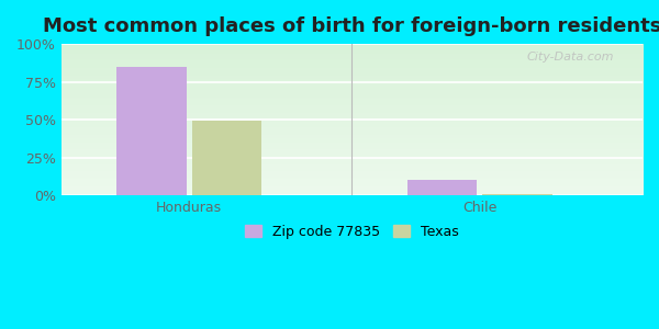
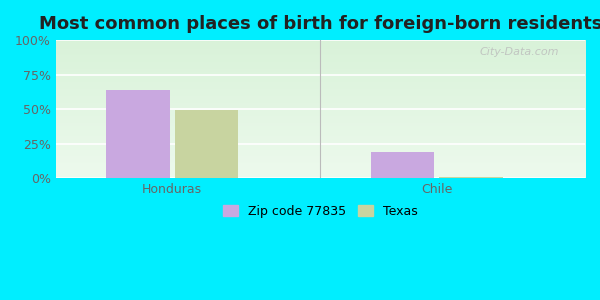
Zip code 77835/Honduras: 85% -> 64%
Zip code 77835/Chile: 10% -> 19%
